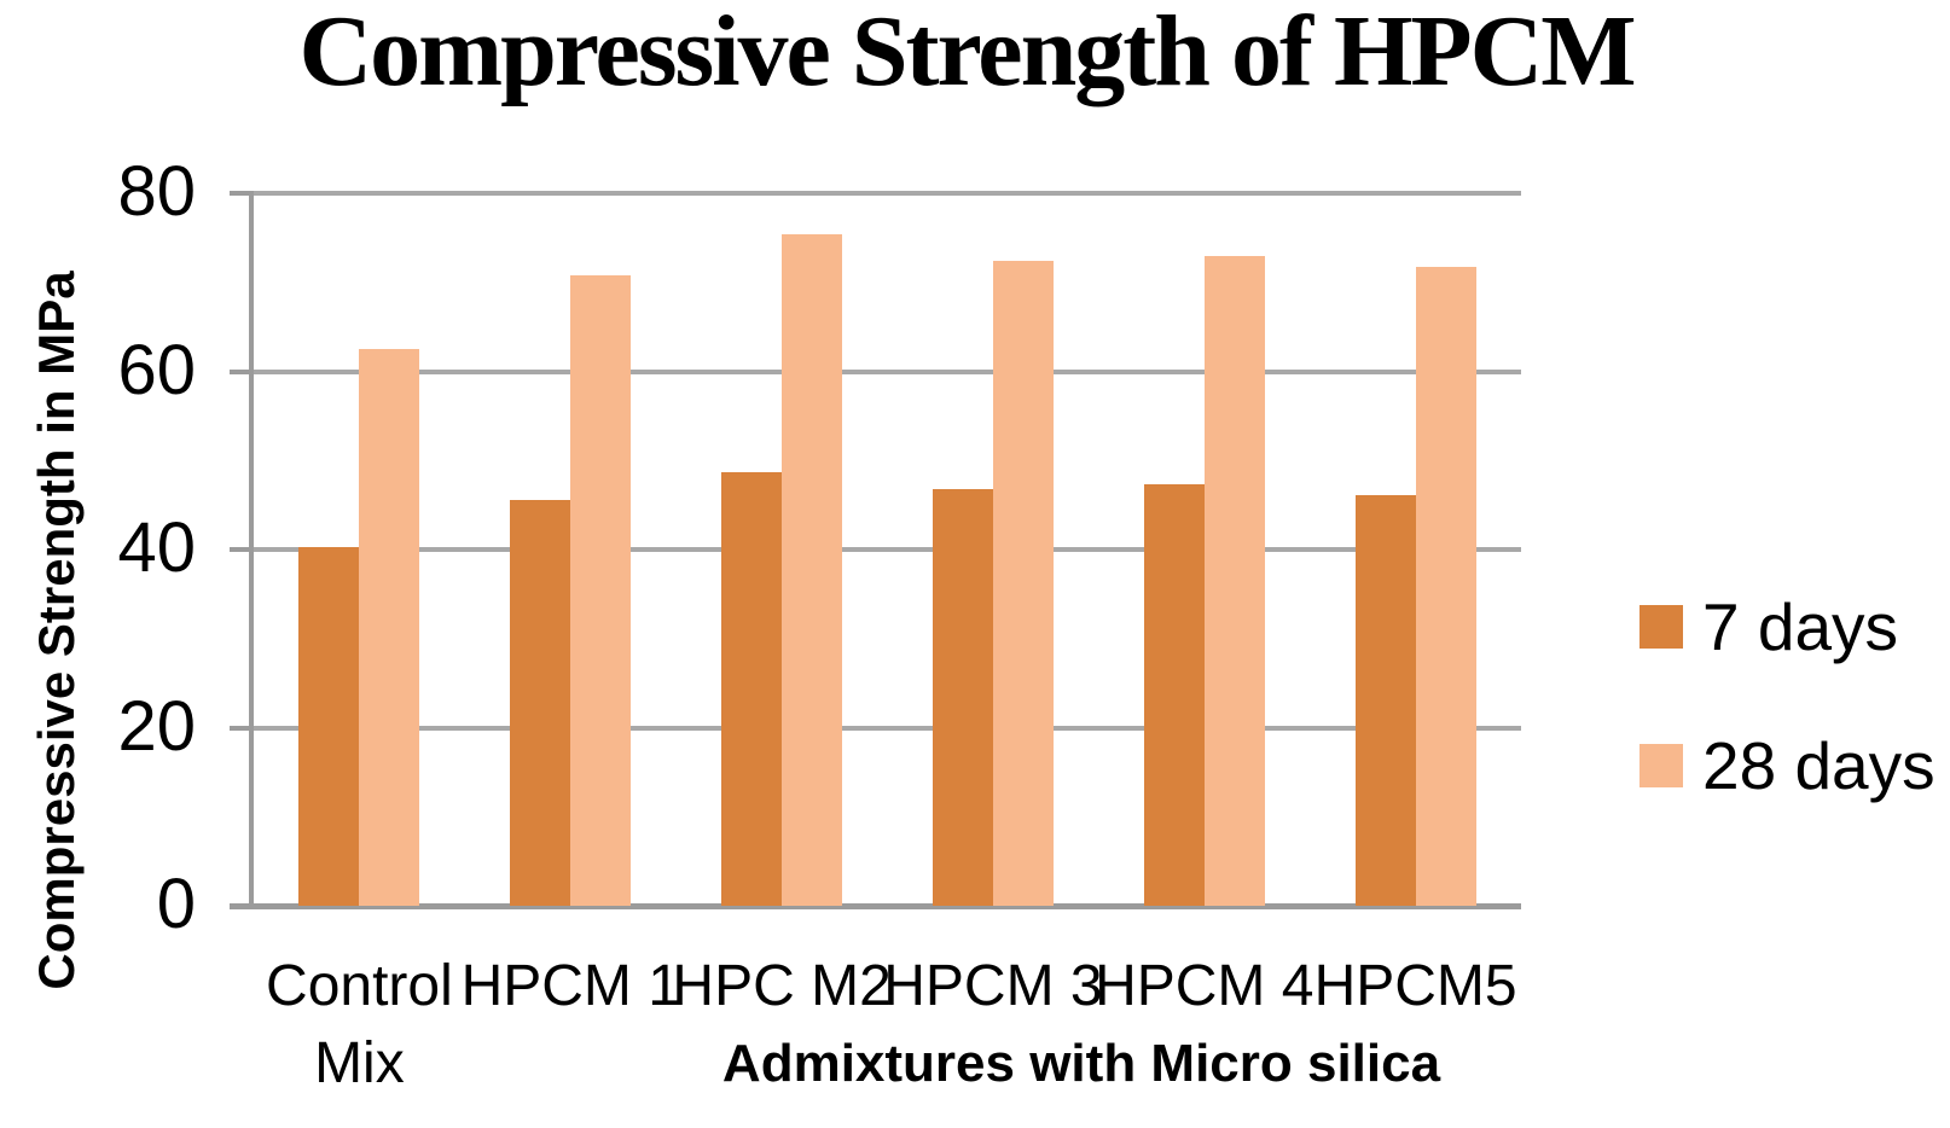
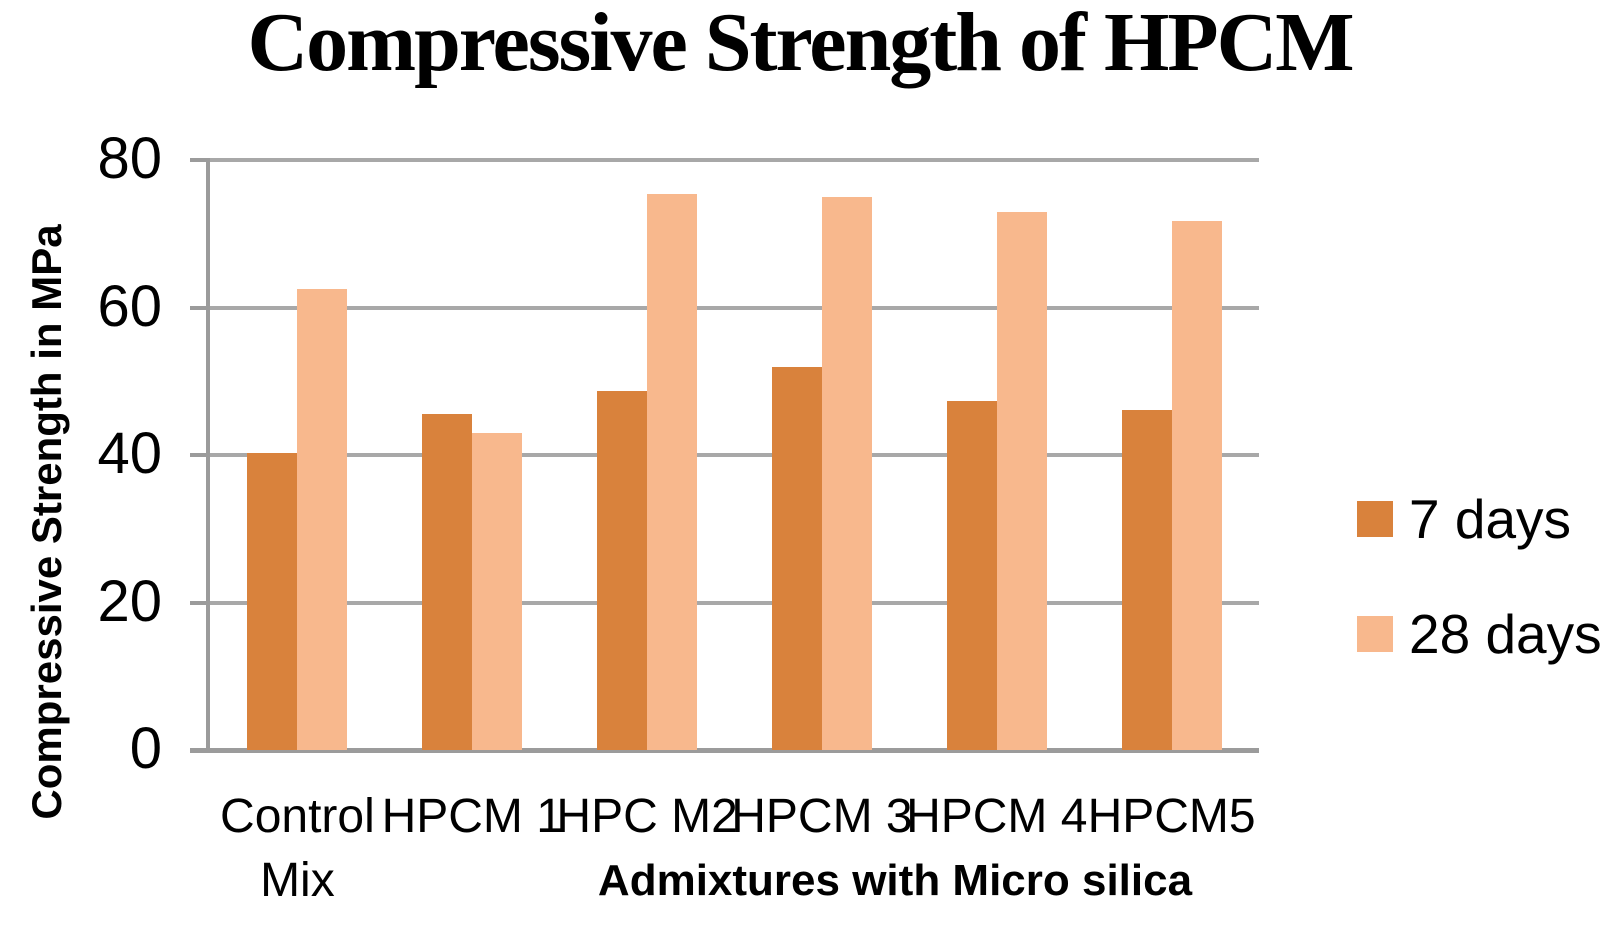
28 days/HPCM 1: 71 -> 43
7 days/HPCM 3: 47 -> 52
28 days/HPCM 3: 72 -> 75
